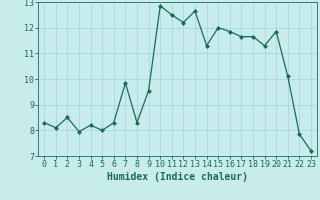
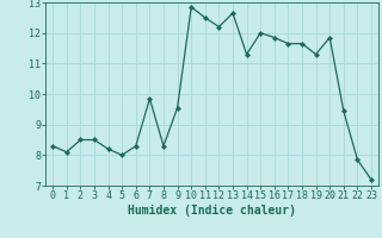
3: 7.95 -> 8.50
21: 10.10 -> 9.45
